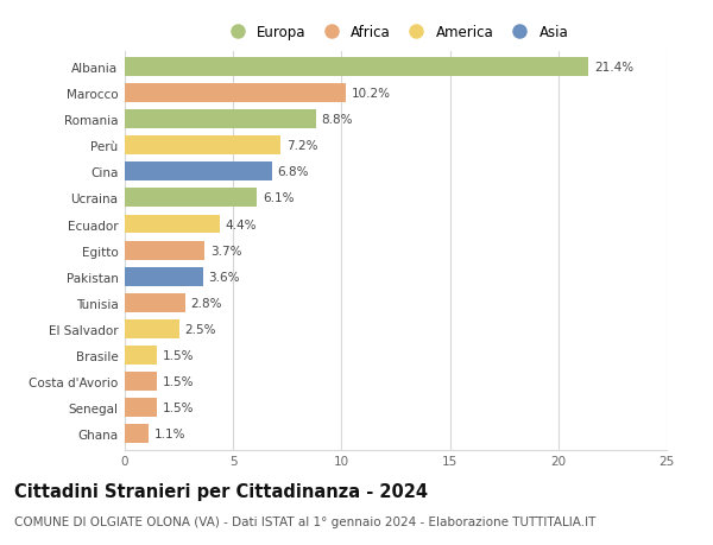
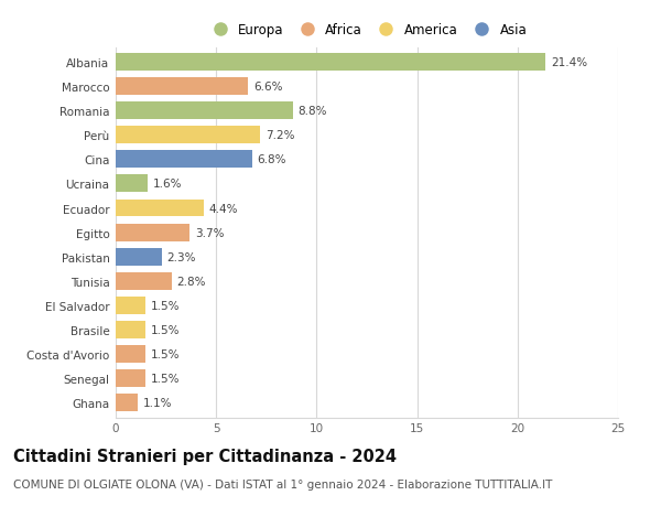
Marocco: 10.2% -> 6.6%
Ucraina: 6.1% -> 1.6%
Pakistan: 3.6% -> 2.3%
El Salvador: 2.5% -> 1.5%
